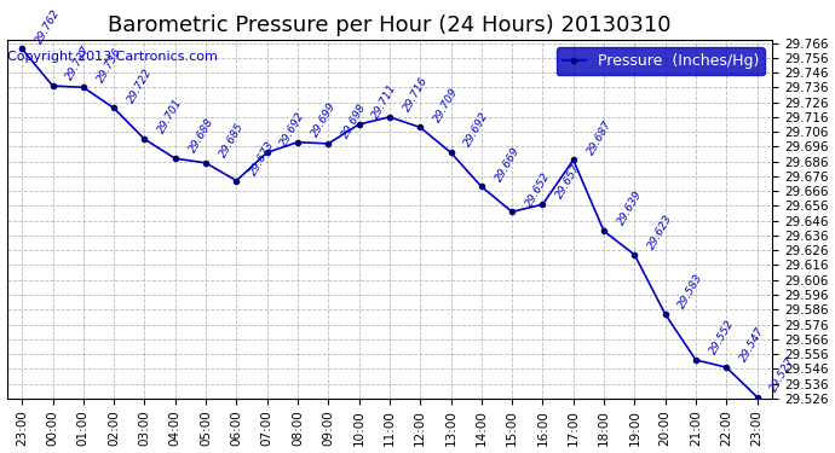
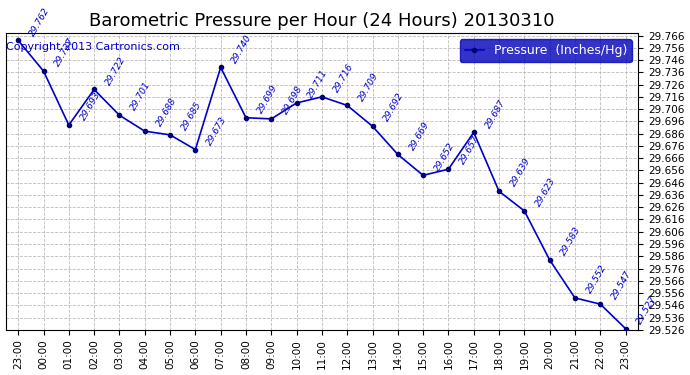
01:00: 29.736 -> 29.693
07:00: 29.692 -> 29.740
